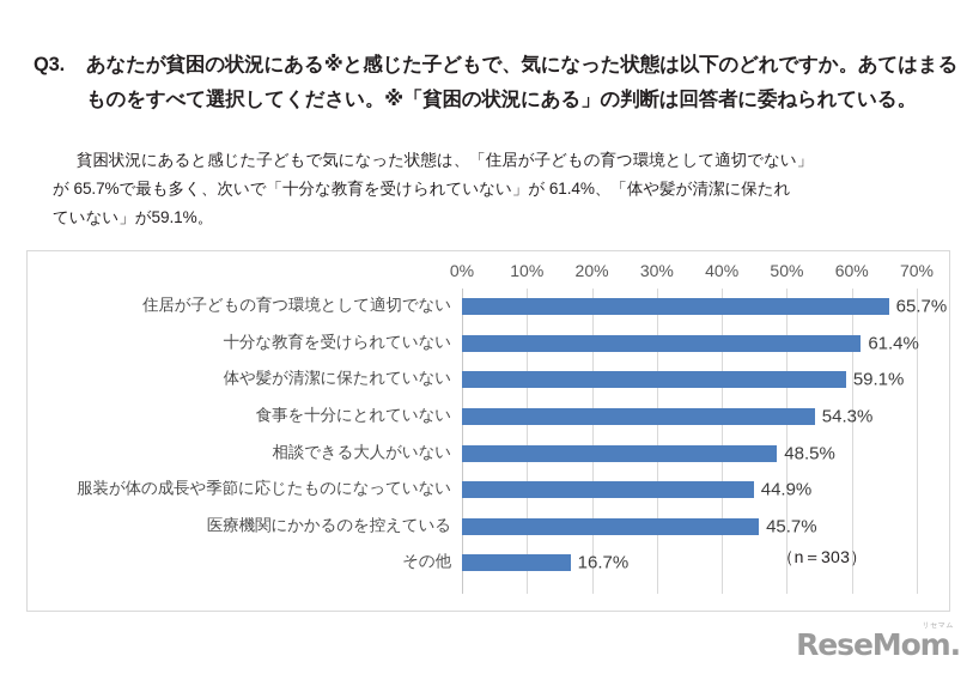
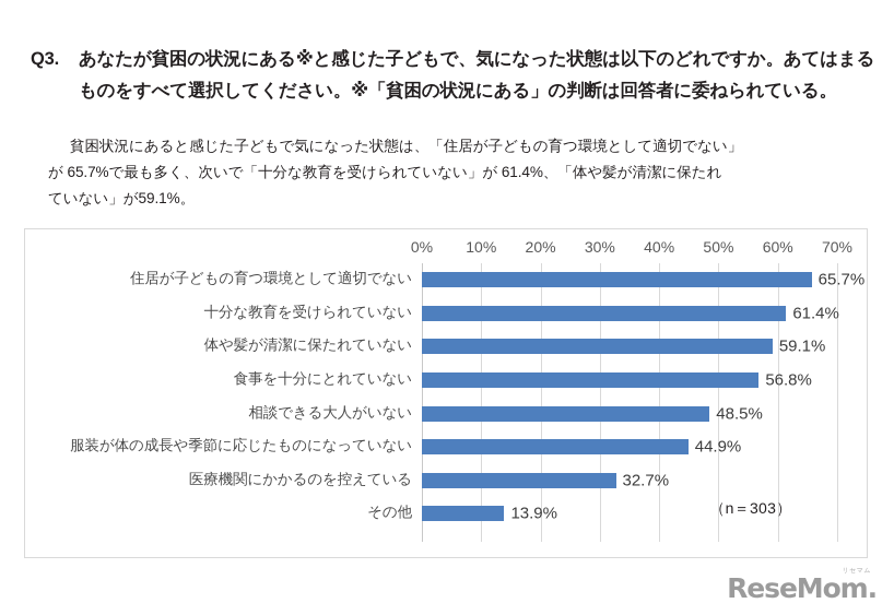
食事を十分にとれていない: 54.3% -> 56.8%
医療機関にかかるのを控えている: 45.7% -> 32.7%
その他: 16.7% -> 13.9%
